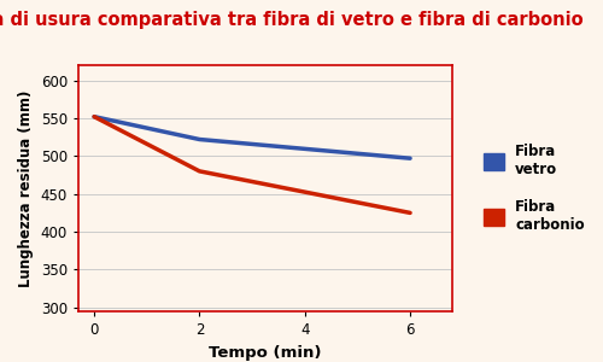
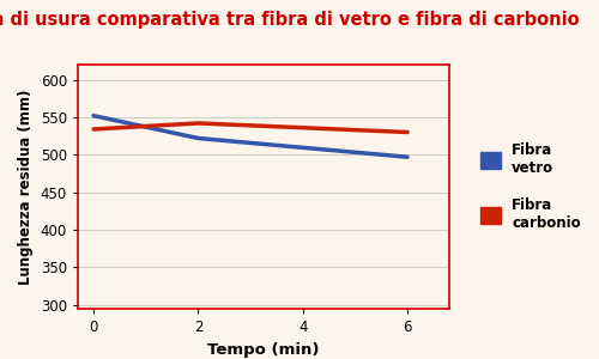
Fibra carbonio/0: 552 -> 534
Fibra carbonio/2: 480 -> 542
Fibra carbonio/6: 425 -> 530
